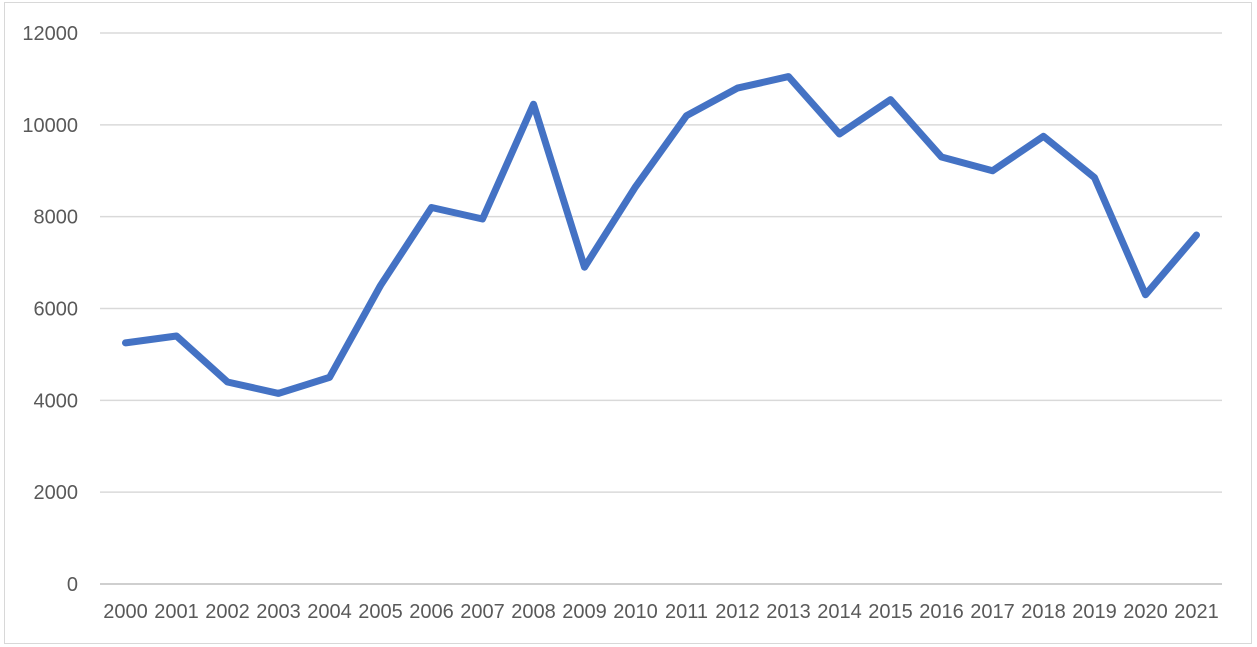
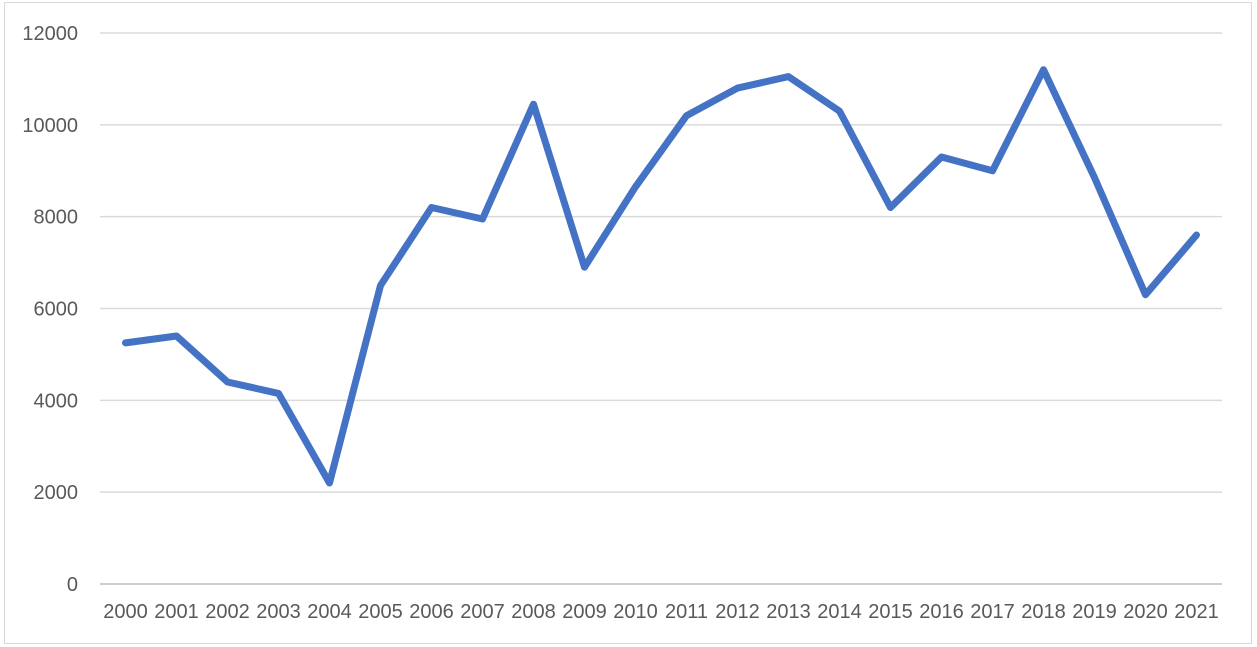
2004: 4500 -> 2200
2014: 9800 -> 10300
2015: 10600 -> 8200
2018: 9800 -> 11200
